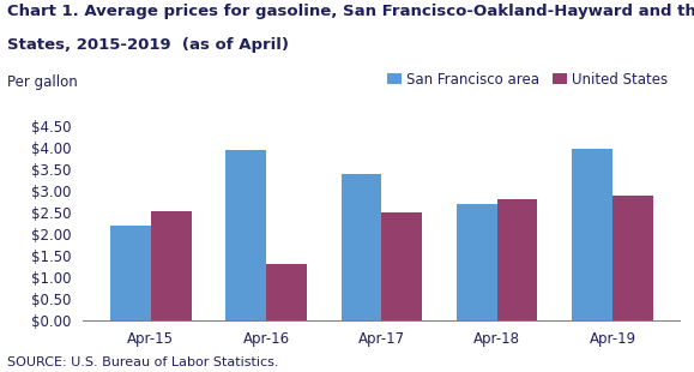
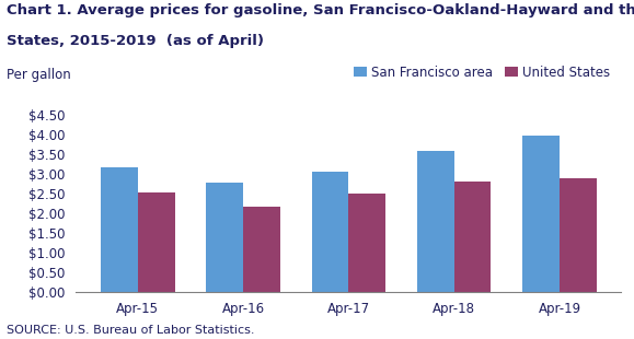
San Francisco area/Apr-15: $2.20 -> $3.17
San Francisco area/Apr-16: $3.95 -> $2.77
United States/Apr-16: $1.30 -> $2.18
San Francisco area/Apr-17: $3.40 -> $3.06
San Francisco area/Apr-18: $2.70 -> $3.60
